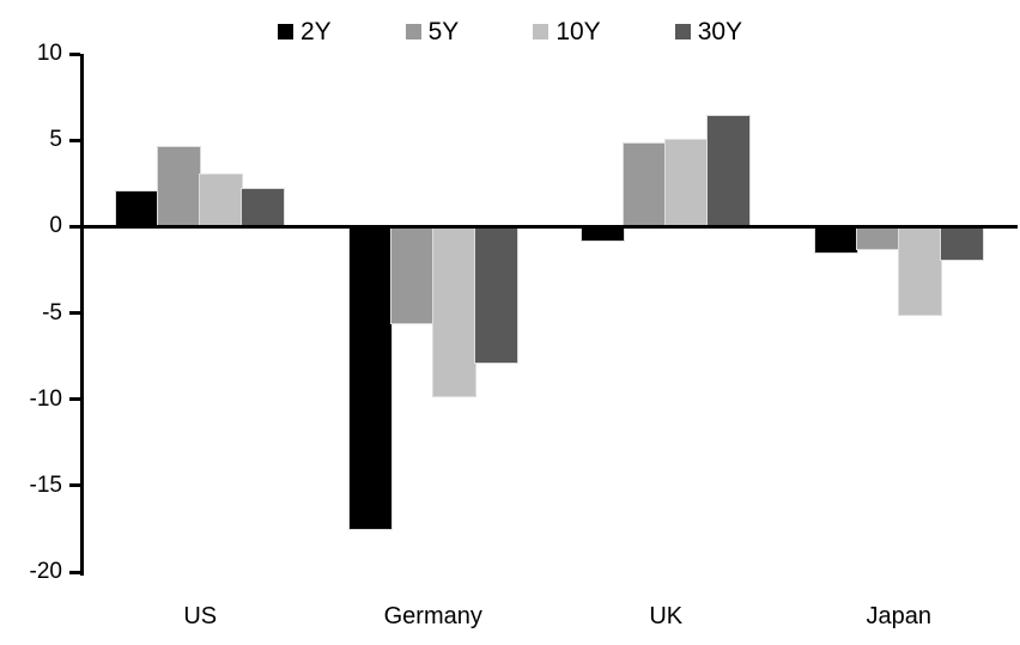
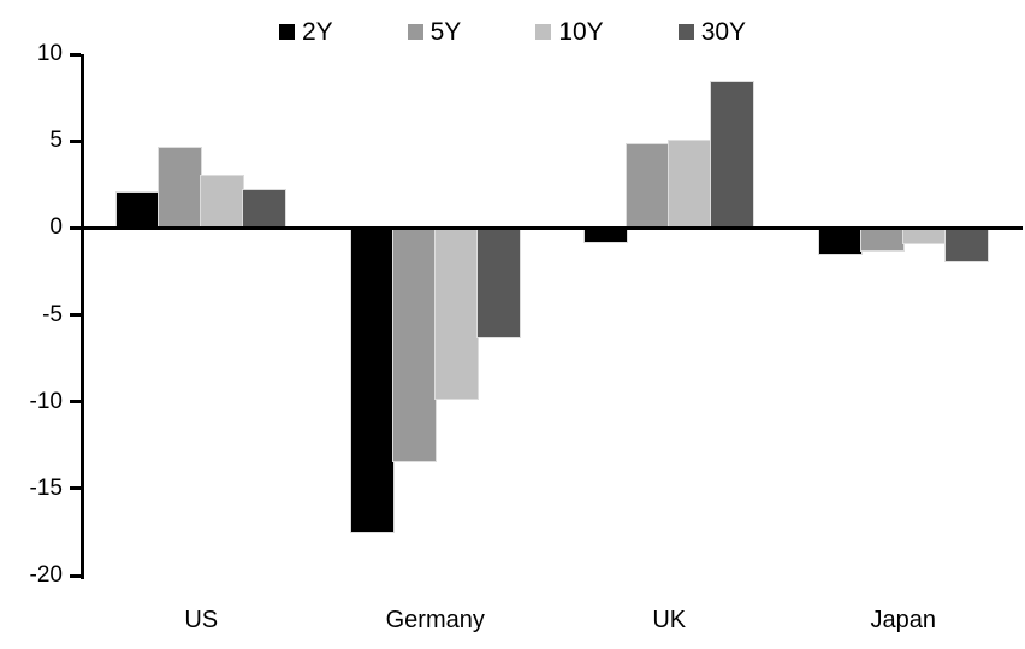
5Y/Germany: -5.6 -> -13.4
30Y/Germany: -7.9 -> -6.3
30Y/UK: 6.4 -> 8.4
10Y/Japan: -5.1 -> -0.9
